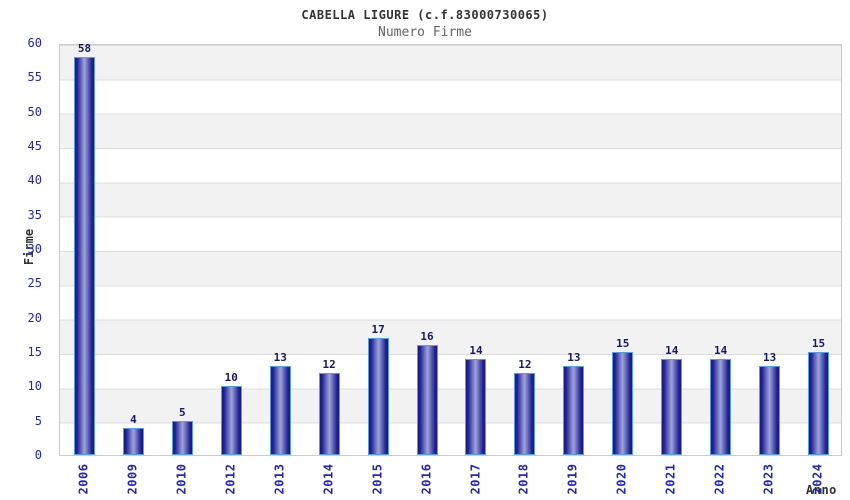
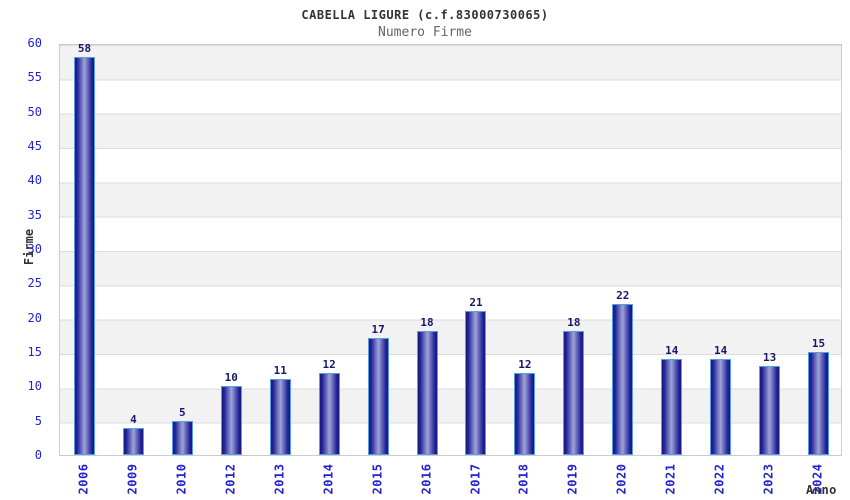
2013: 13 -> 11
2016: 16 -> 18
2017: 14 -> 21
2019: 13 -> 18
2020: 15 -> 22
